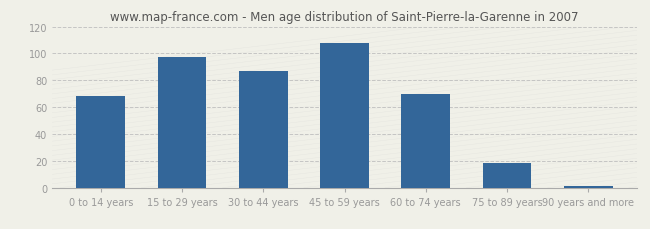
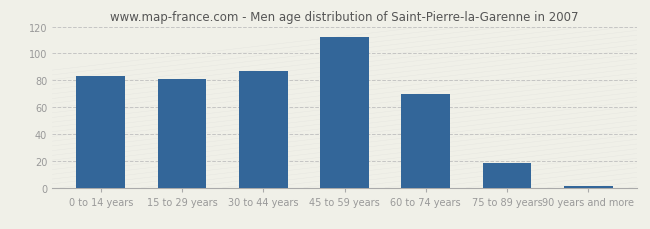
0 to 14 years: 68 -> 83
15 to 29 years: 97 -> 81
45 to 59 years: 108 -> 112
